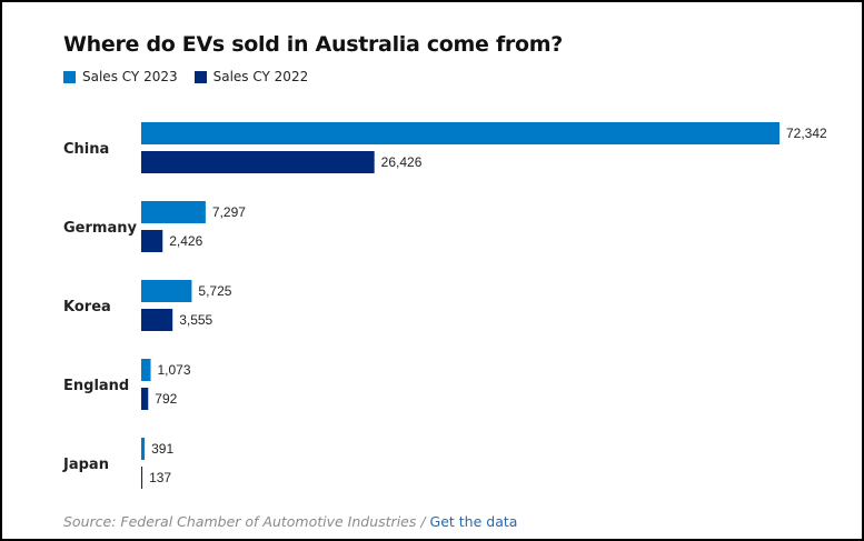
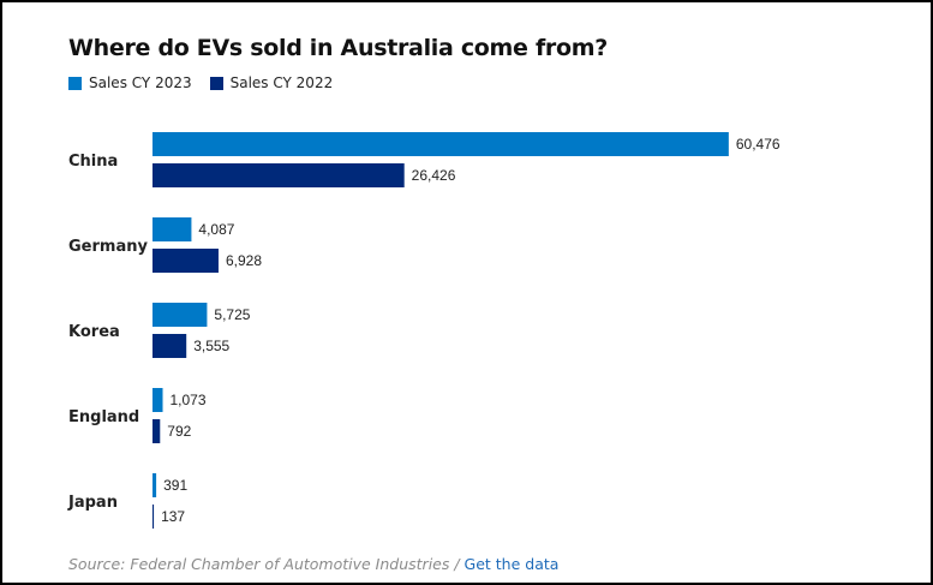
Sales CY 2023/China: 72,342 -> 60,476
Sales CY 2023/Germany: 7,297 -> 4,087
Sales CY 2022/Germany: 2,426 -> 6,928
